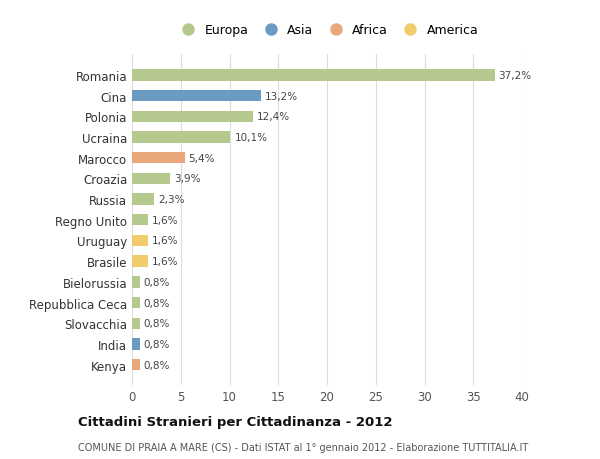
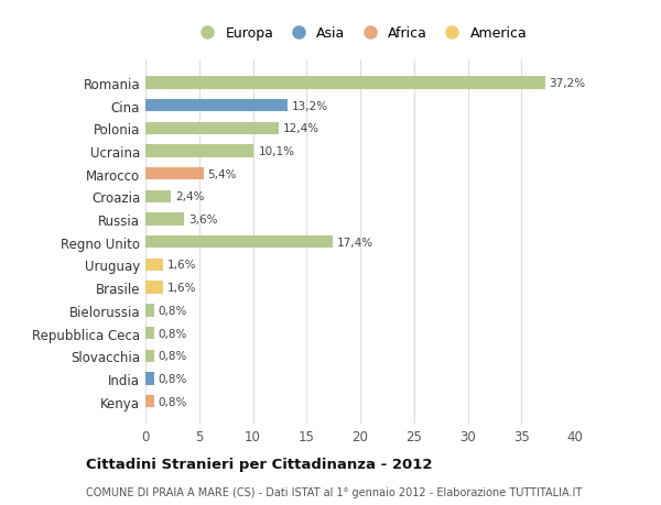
Croazia: 3,9% -> 2,4%
Russia: 2,3% -> 3,6%
Regno Unito: 1,6% -> 17,4%
